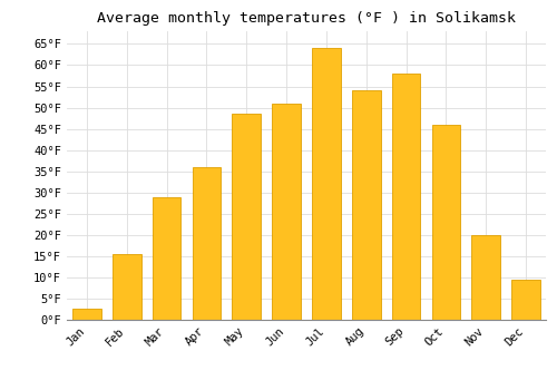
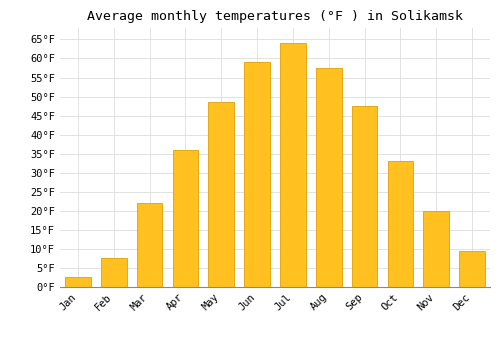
Feb: 15.5°F -> 7.5°F
Mar: 29.0°F -> 22.0°F
Jun: 51.0°F -> 59.0°F
Aug: 54.0°F -> 57.5°F
Sep: 58.0°F -> 47.5°F
Oct: 46.0°F -> 33.0°F
